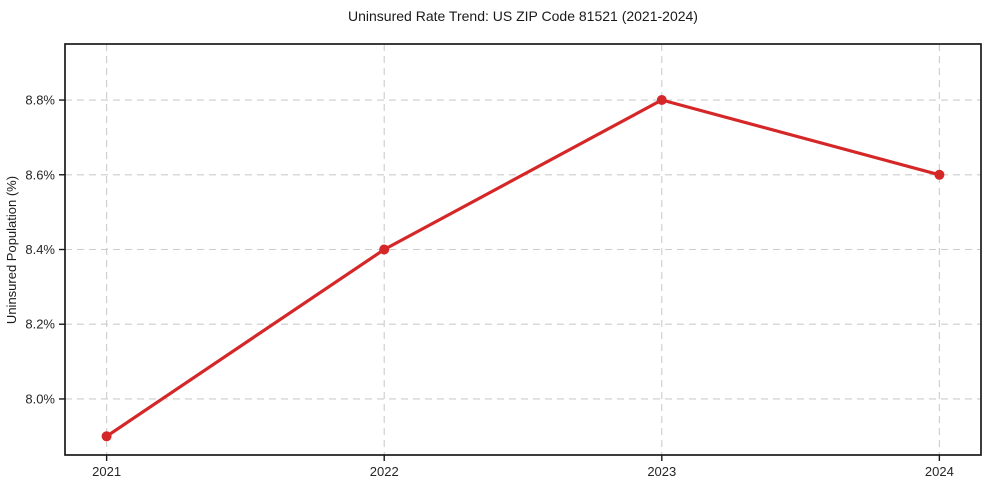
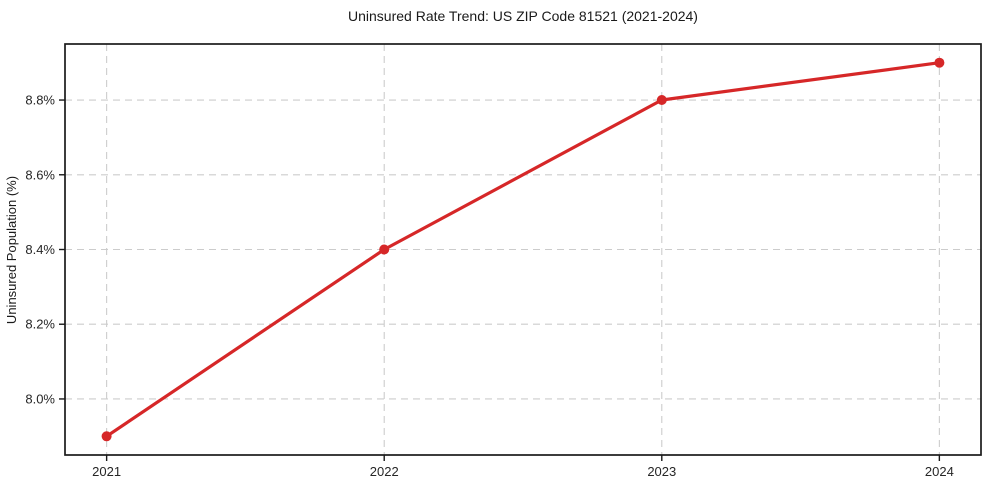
2024: 8.6% -> 8.9%
